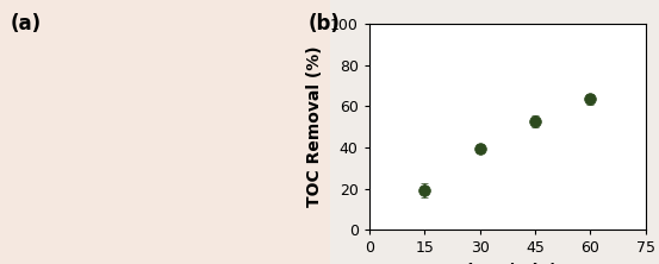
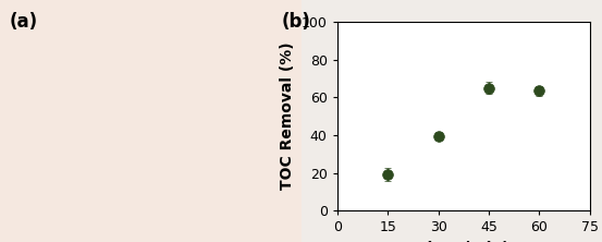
45: 52 -> 65
